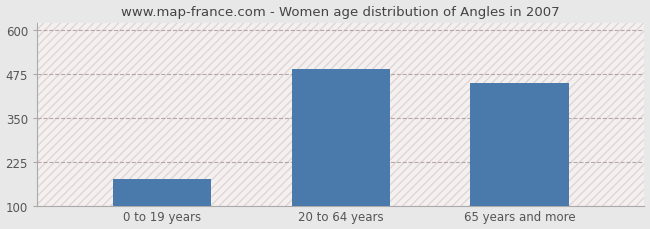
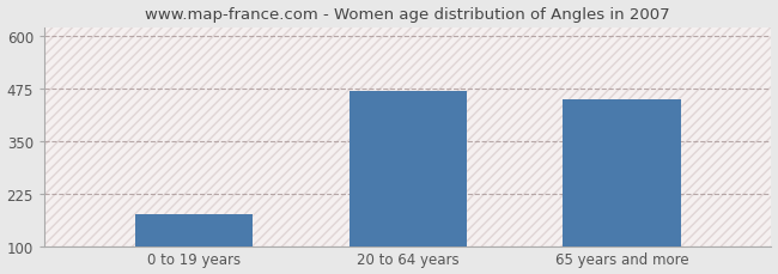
20 to 64 years: 490 -> 470
